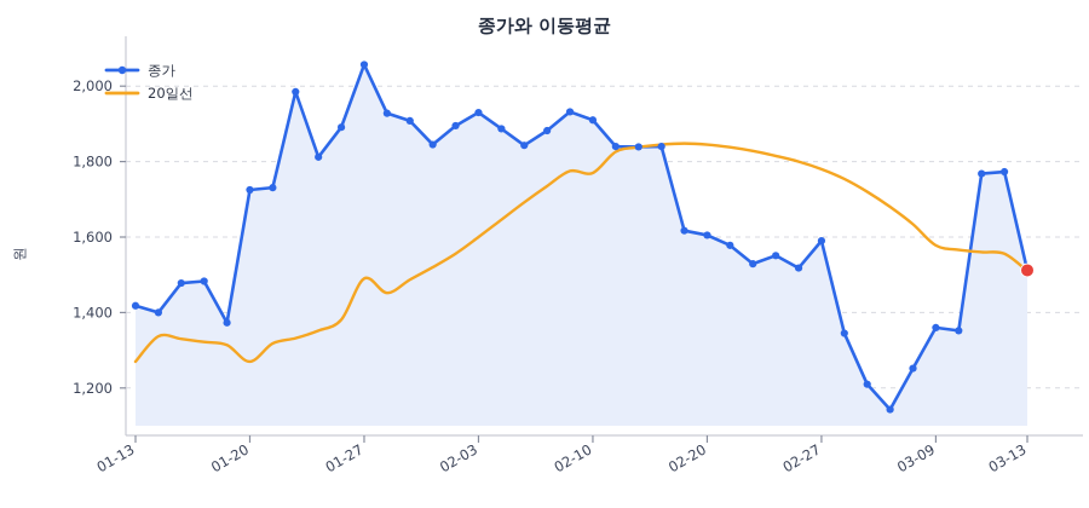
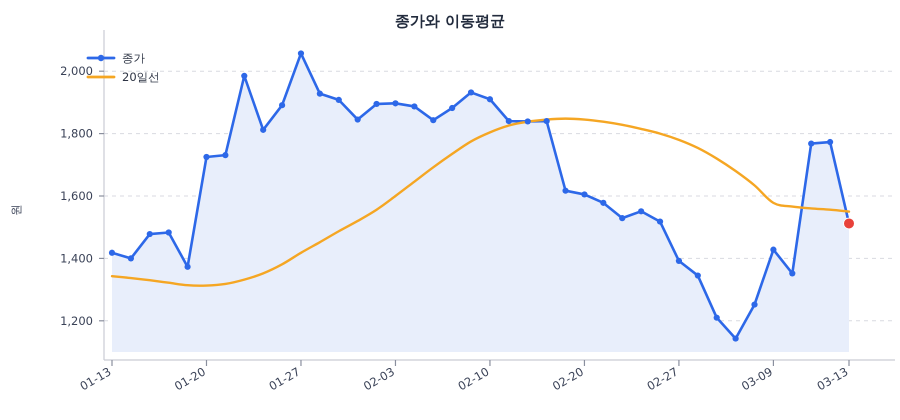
20일선/01-13: 1270 -> 1340
20일선/01-20: 1270 -> 1310
20일선/01-27: 1490 -> 1420
종가/02-03: 1930 -> 1900
20일선/02-10: 1770 -> 1800
종가/02-27: 1590 -> 1390
종가/03-09: 1360 -> 1430
20일선/03-13: 1510 -> 1550
